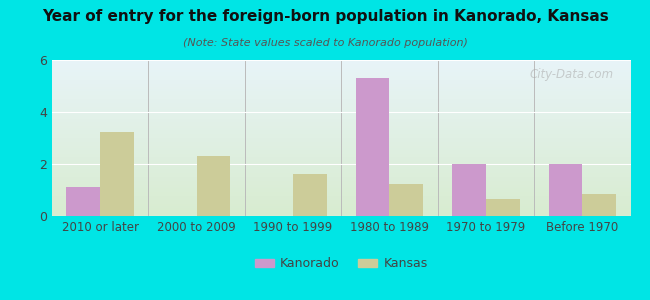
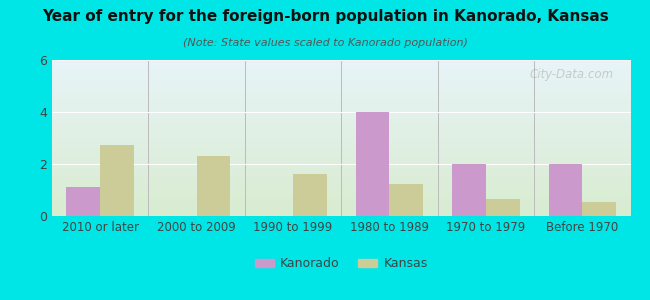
Kansas/2010 or later: 3.25 -> 2.75
Kanorado/1980 to 1989: 5.3 -> 4.0
Kansas/Before 1970: 0.85 -> 0.55
